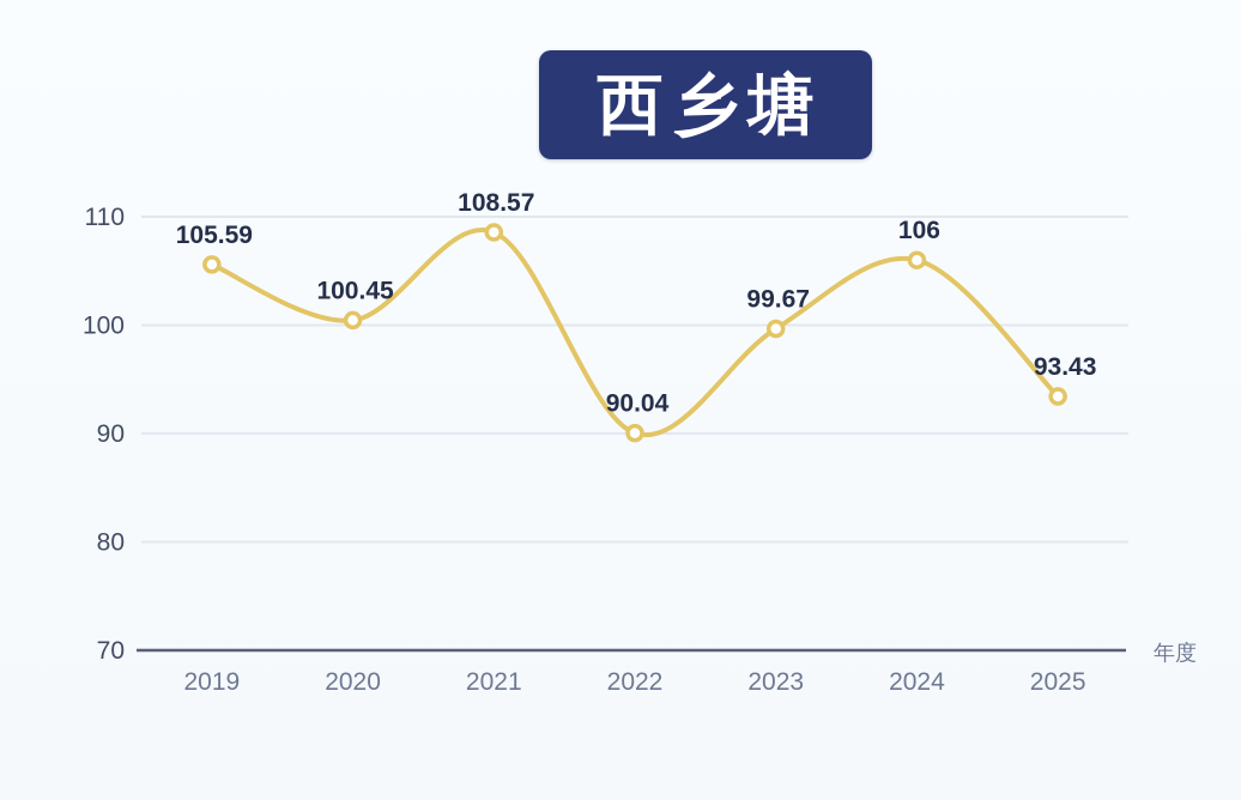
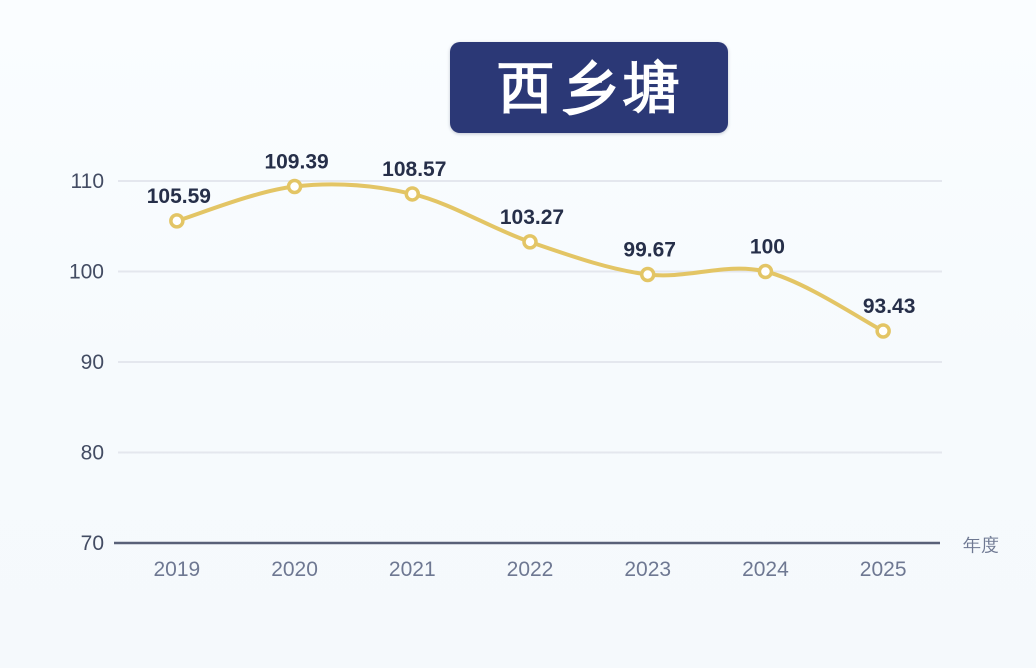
2020: 100.45 -> 109.39
2022: 90.04 -> 103.27
2024: 106 -> 100
